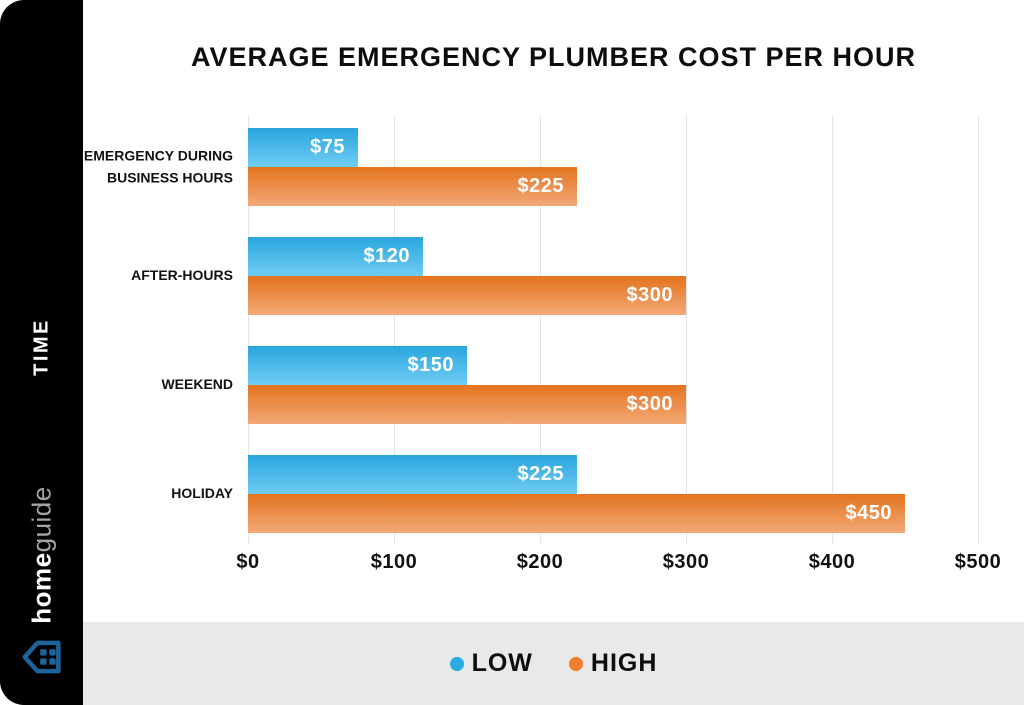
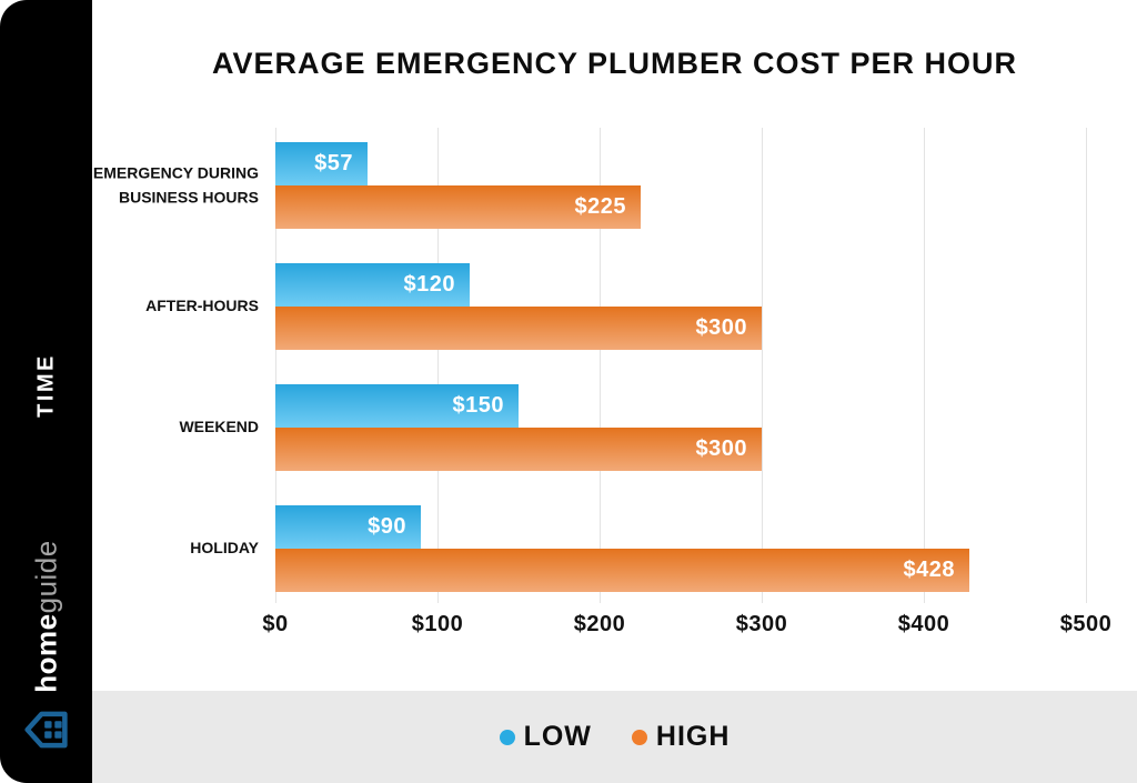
LOW/EMERGENCY DURING BUSINESS HOURS: $75 -> $57
LOW/HOLIDAY: $225 -> $90
HIGH/HOLIDAY: $450 -> $428
